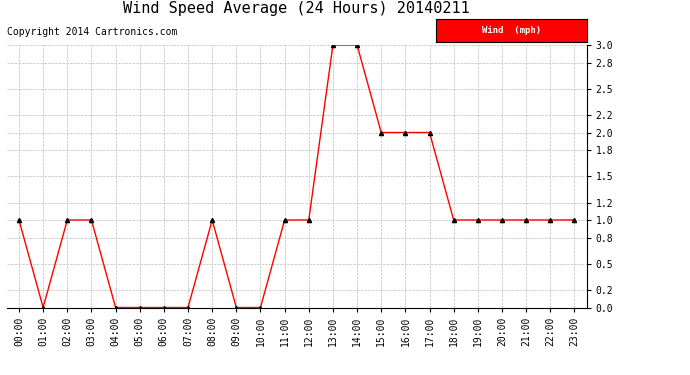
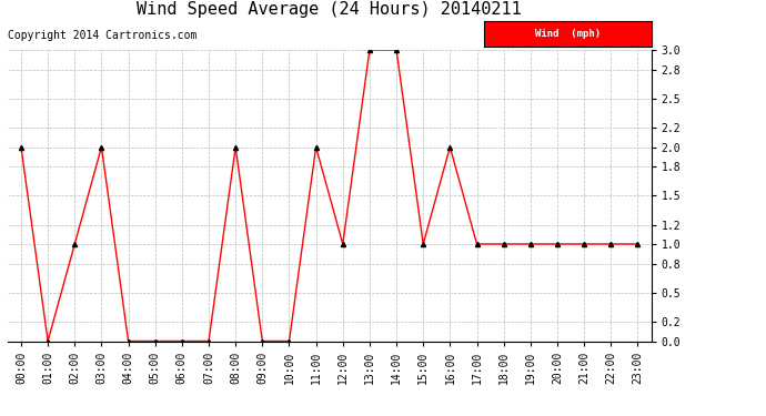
00:00: 1 -> 2
03:00: 1 -> 2
08:00: 1 -> 2
11:00: 1 -> 2
15:00: 2 -> 1
17:00: 2 -> 1
